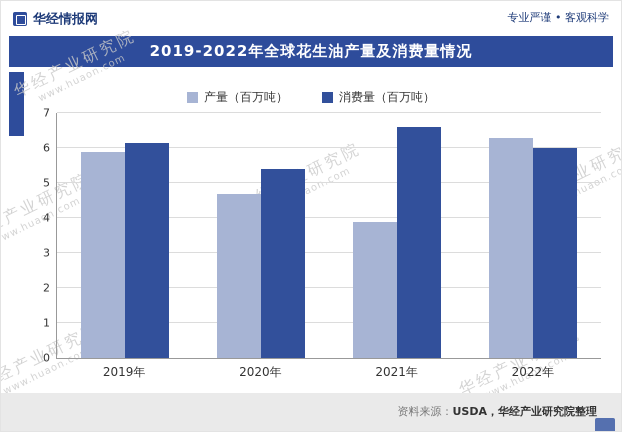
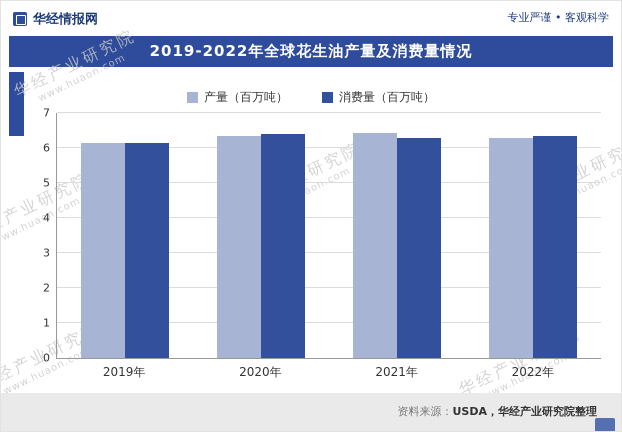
产量（百万吨）/2019年: 5.9 -> 6.2
产量（百万吨）/2020年: 4.7 -> 6.3
消费量（百万吨）/2020年: 5.4 -> 6.4
产量（百万吨）/2021年: 3.9 -> 6.4
消费量（百万吨）/2021年: 6.6 -> 6.3
消费量（百万吨）/2022年: 6.0 -> 6.3
